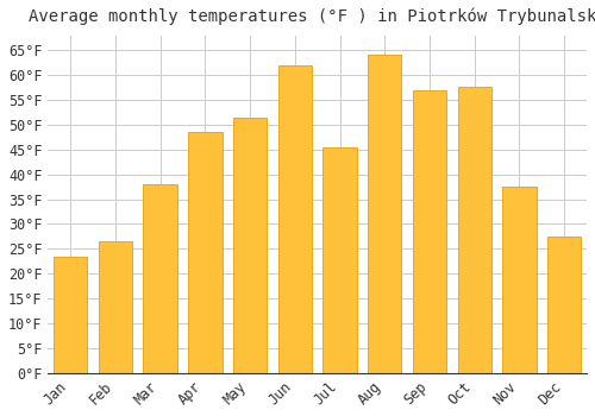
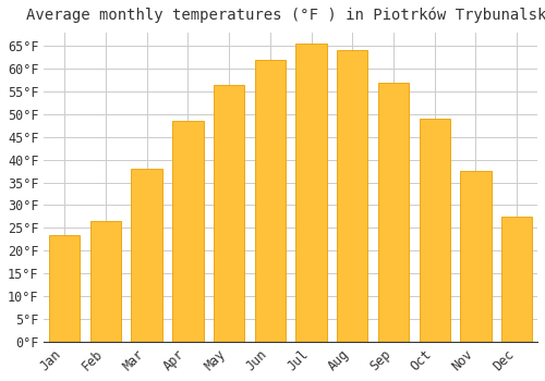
May: 51.5°F -> 56.5°F
Jul: 45.5°F -> 65.5°F
Oct: 57.5°F -> 49.0°F
